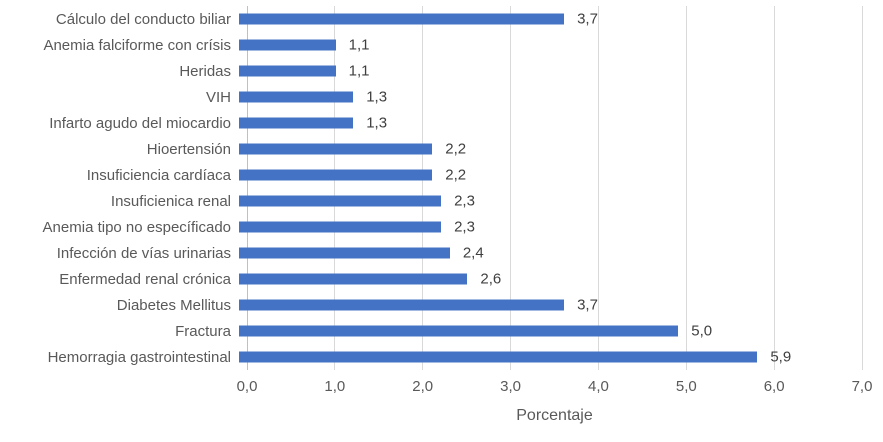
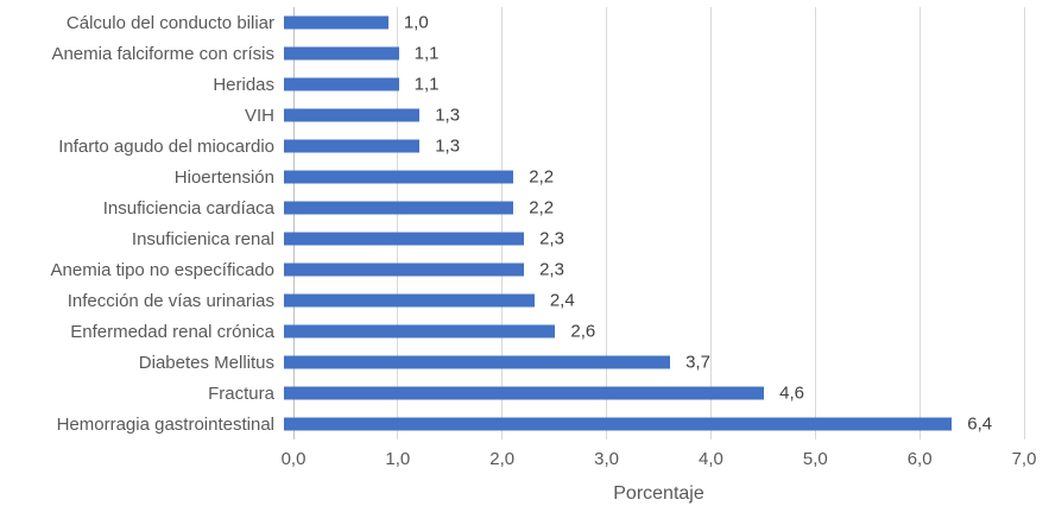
Cálculo del conducto biliar: 3,7 -> 1,0
Fractura: 5,0 -> 4,6
Hemorragia gastrointestinal: 5,9 -> 6,4
